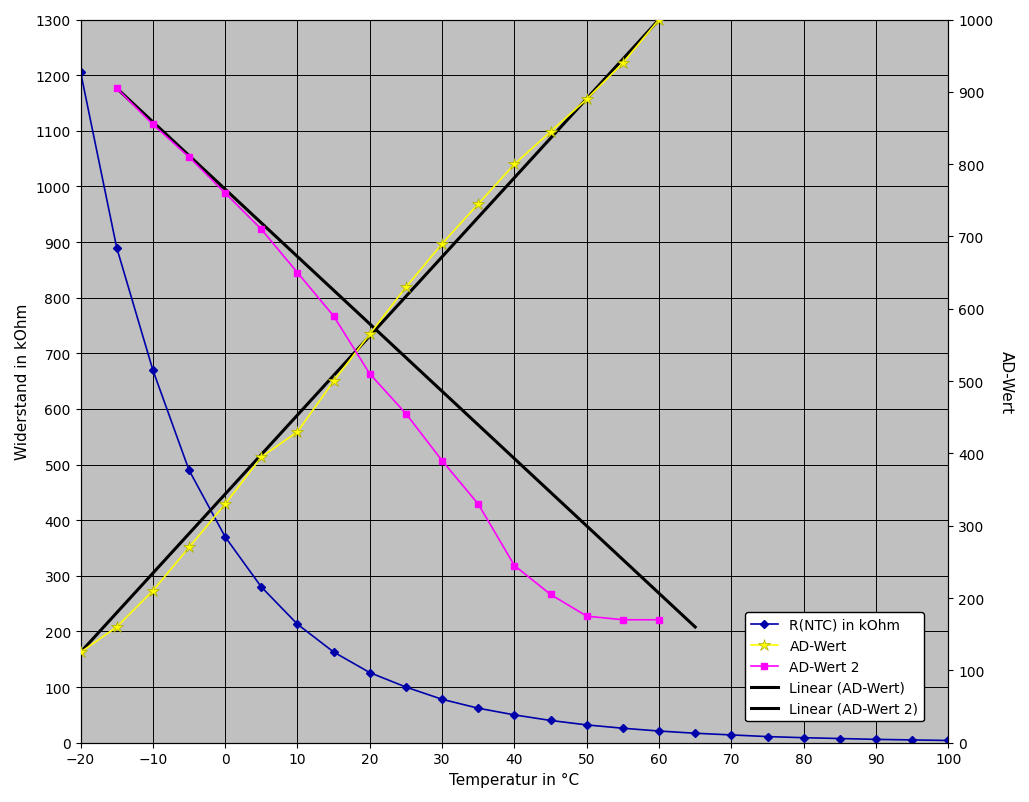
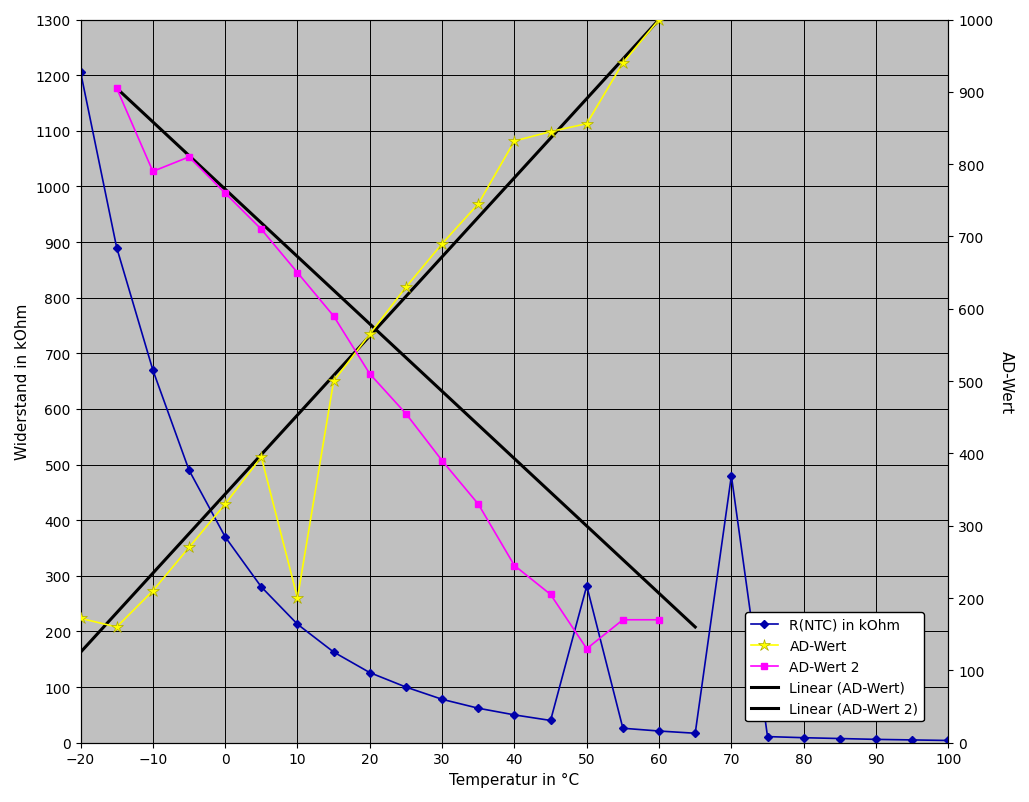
AD-Wert/−20: 125 -> 172
AD-Wert 2/−10: 855 -> 790
AD-Wert/10: 430 -> 200
AD-Wert/40: 800 -> 832
R(NTC) in kOhm/50: 32 -> 282
AD-Wert/50: 890 -> 856
AD-Wert 2/50: 175 -> 130
R(NTC) in kOhm/70: 14 -> 480
